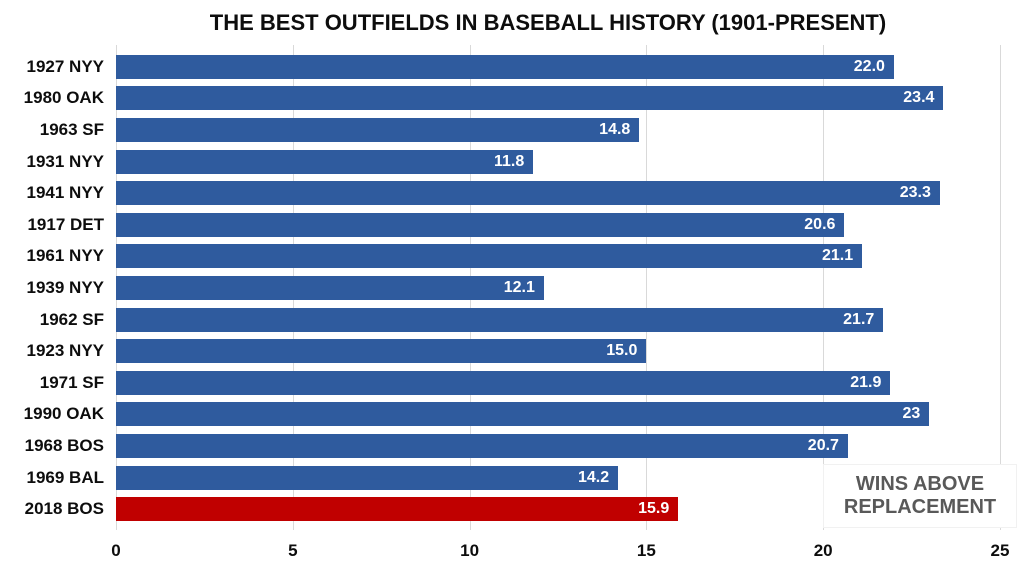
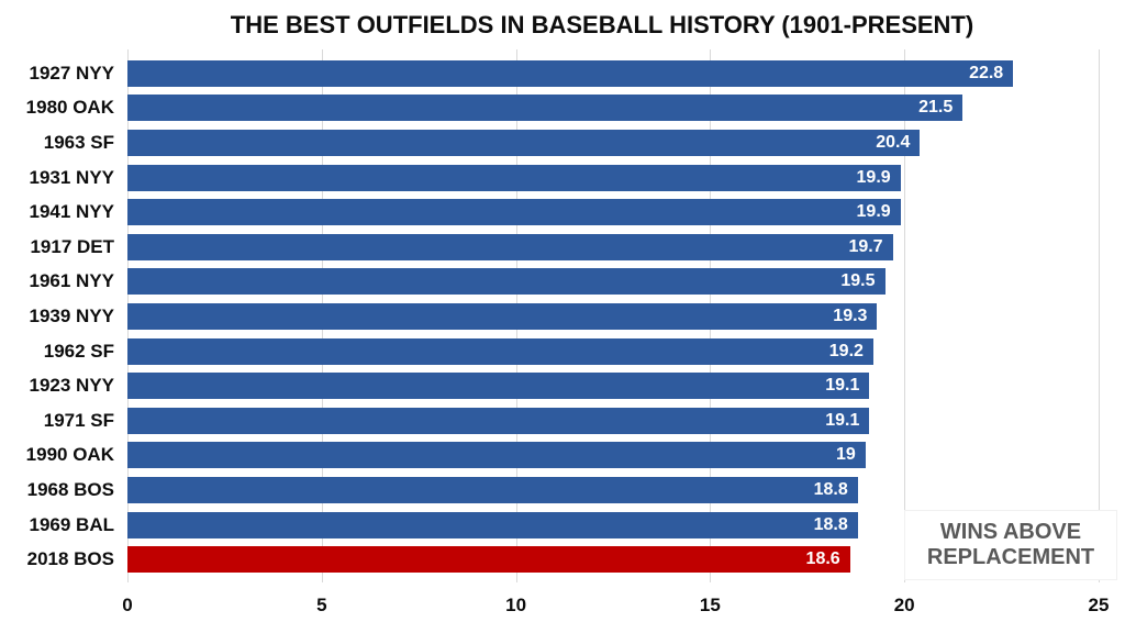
1927 NYY: 22.0 -> 22.8
1980 OAK: 23.4 -> 21.5
1963 SF: 14.8 -> 20.4
1931 NYY: 11.8 -> 19.9
1941 NYY: 23.3 -> 19.9
1917 DET: 20.6 -> 19.7
1961 NYY: 21.1 -> 19.5
1939 NYY: 12.1 -> 19.3
1962 SF: 21.7 -> 19.2
1923 NYY: 15.0 -> 19.1
1971 SF: 21.9 -> 19.1
1990 OAK: 23 -> 19
1968 BOS: 20.7 -> 18.8
1969 BAL: 14.2 -> 18.8
2018 BOS: 15.9 -> 18.6
